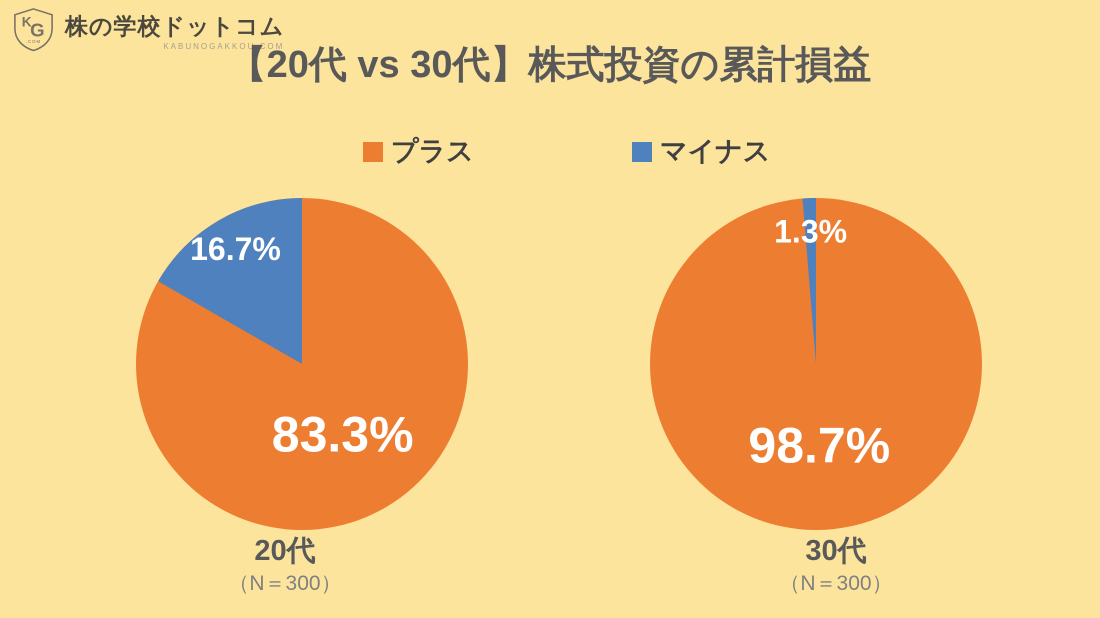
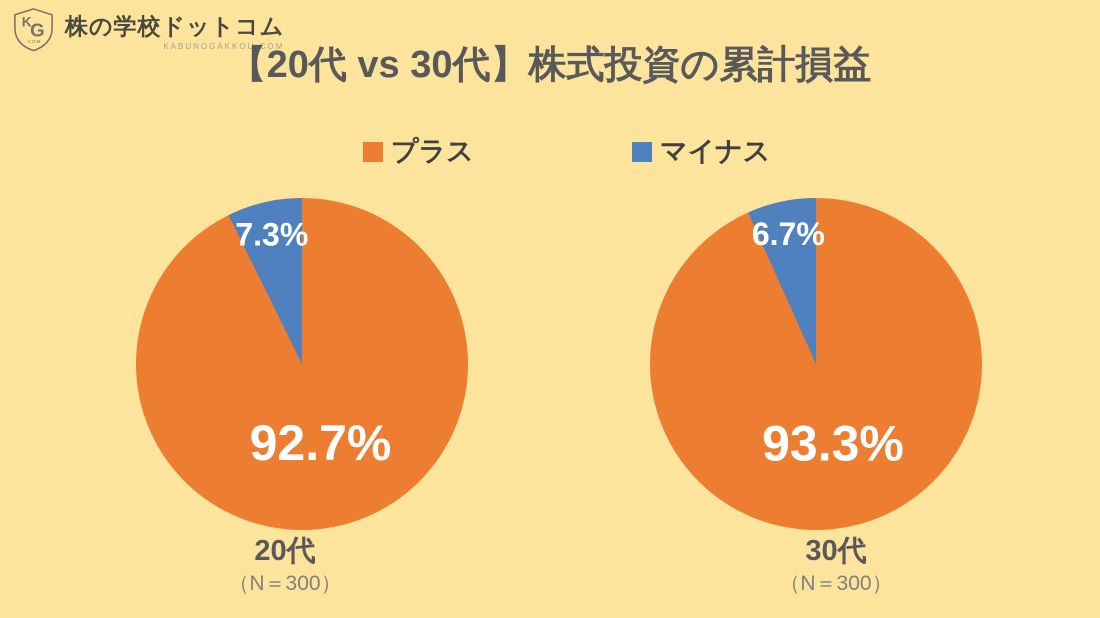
20代/プラス: 83.3% -> 92.7%
20代/マイナス: 16.7% -> 7.3%
30代/プラス: 98.7% -> 93.3%
30代/マイナス: 1.3% -> 6.7%
